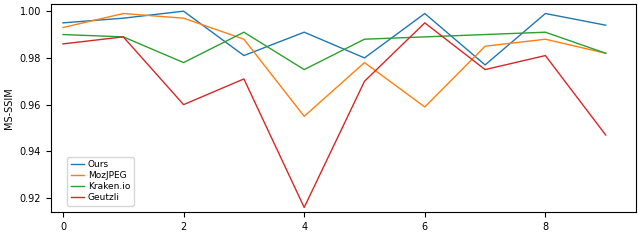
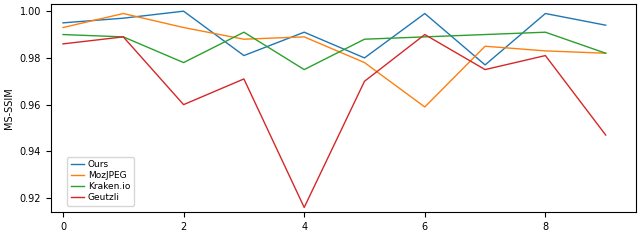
MozJPEG/2: 0.997 -> 0.993
MozJPEG/4: 0.955 -> 0.989
Geutzli/6: 0.995 -> 0.990
MozJPEG/8: 0.988 -> 0.983
